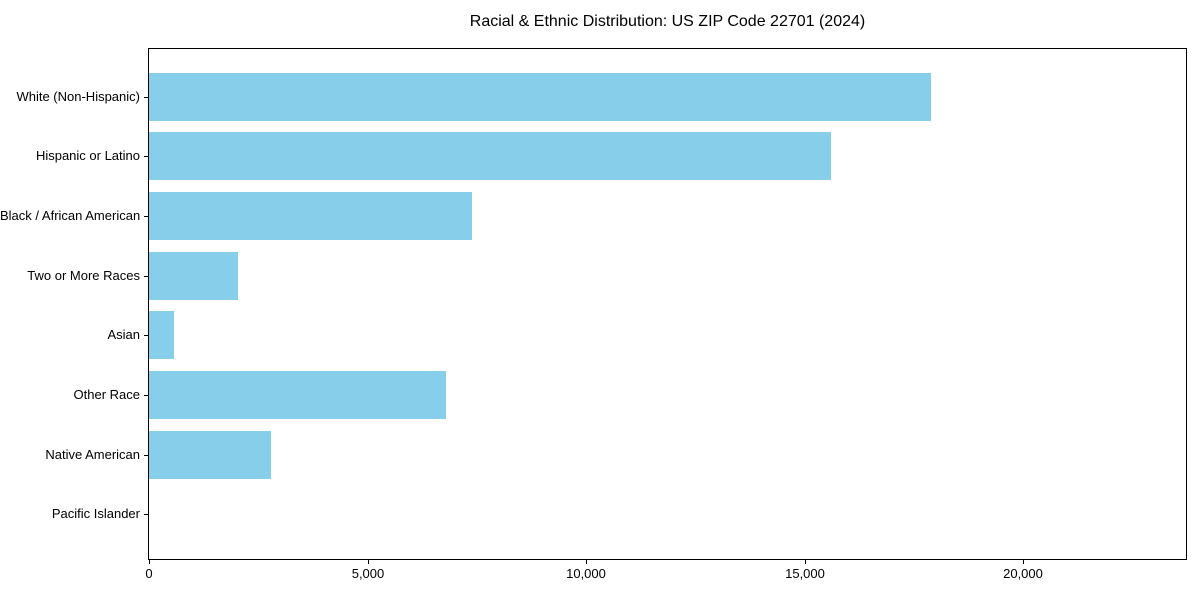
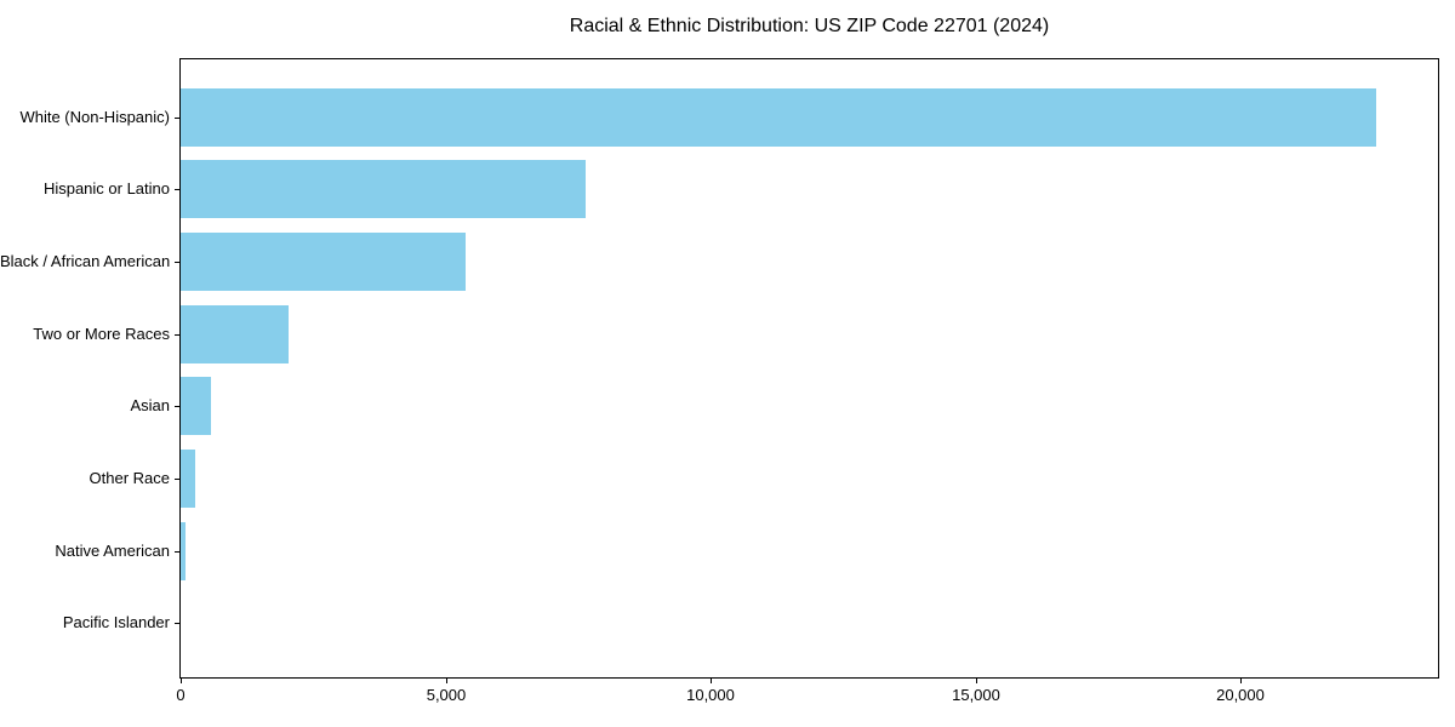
White (Non-Hispanic): 17900 -> 22600
Hispanic or Latino: 15600 -> 7600
Black / African American: 7400 -> 5400
Other Race: 6800 -> 300
Native American: 2800 -> 100
